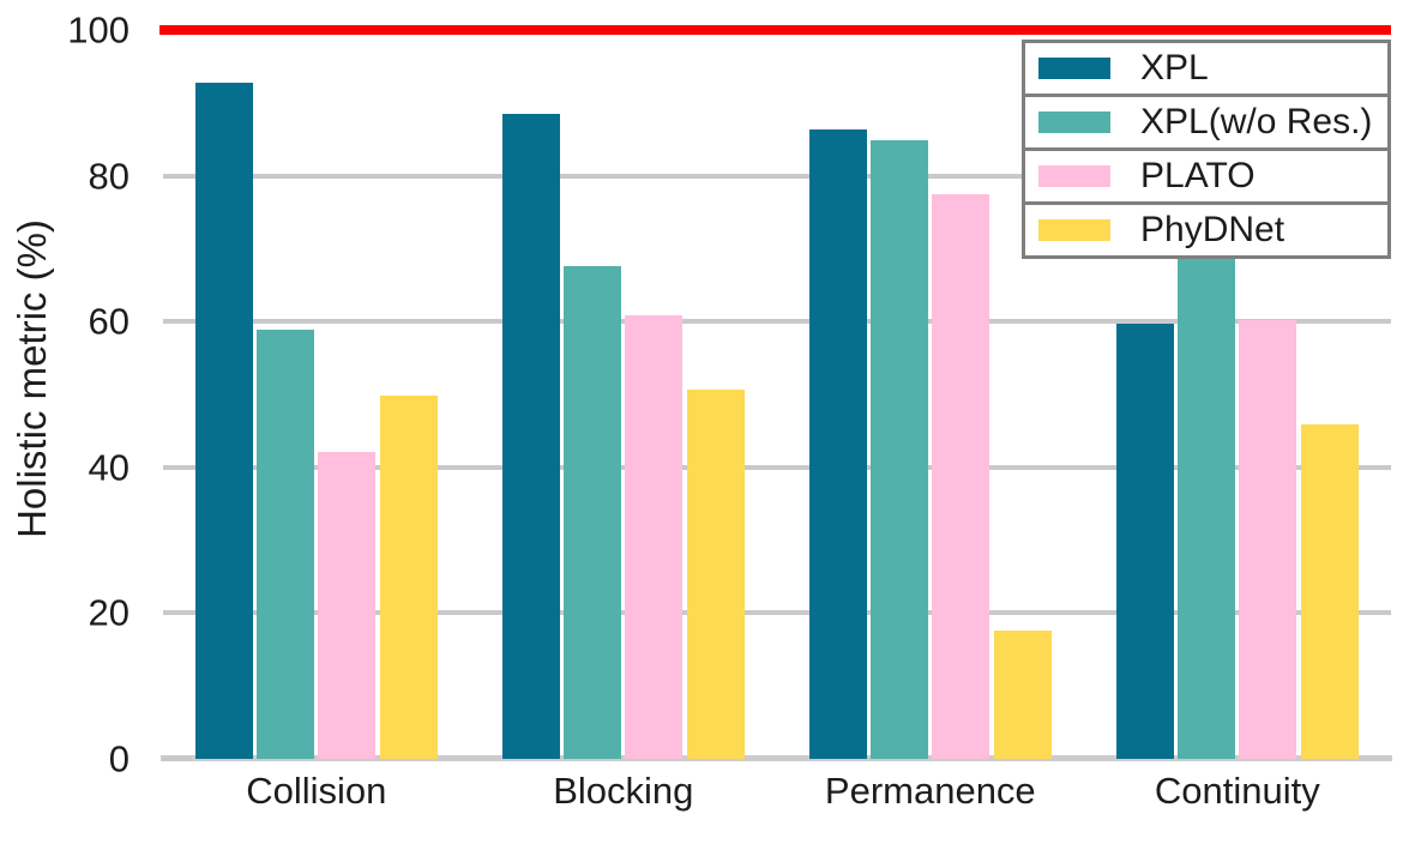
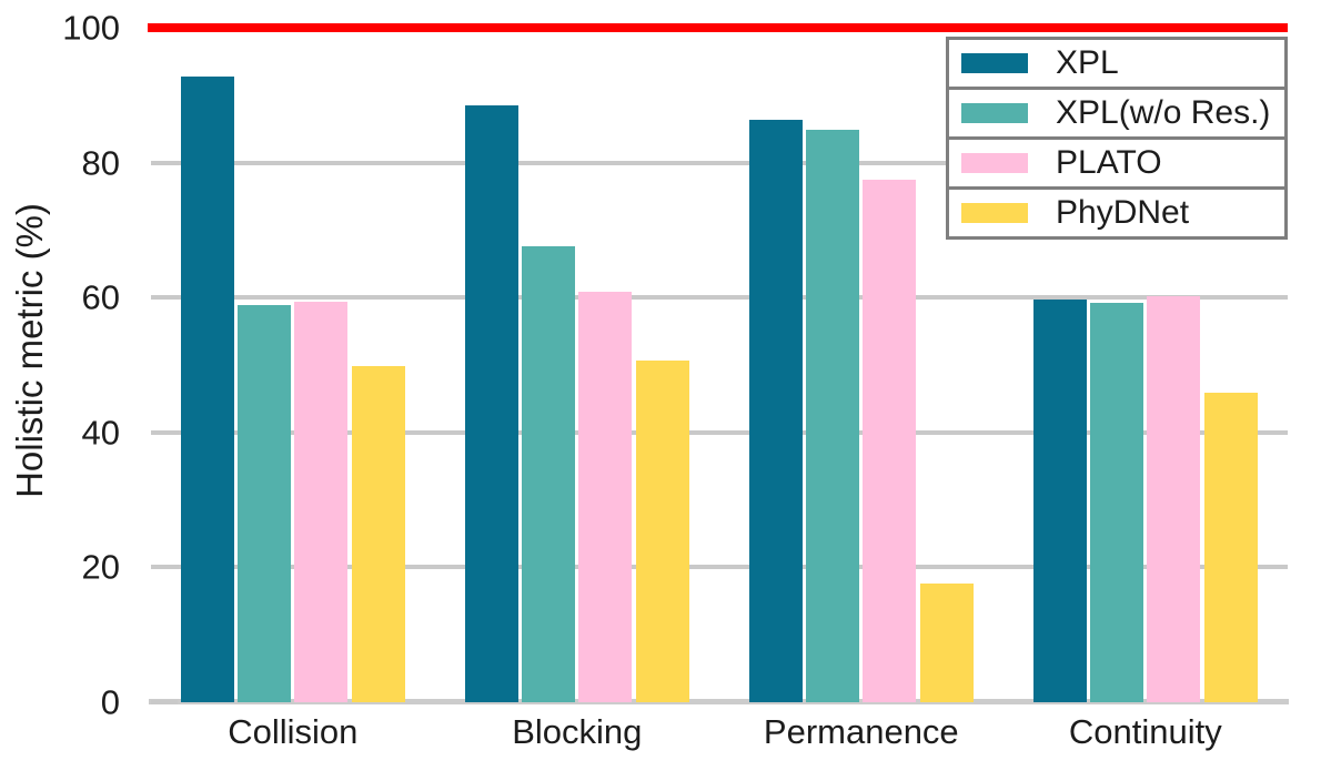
PLATO/Collision: 42 -> 59
XPL(w/o Res.)/Continuity: 71 -> 59
